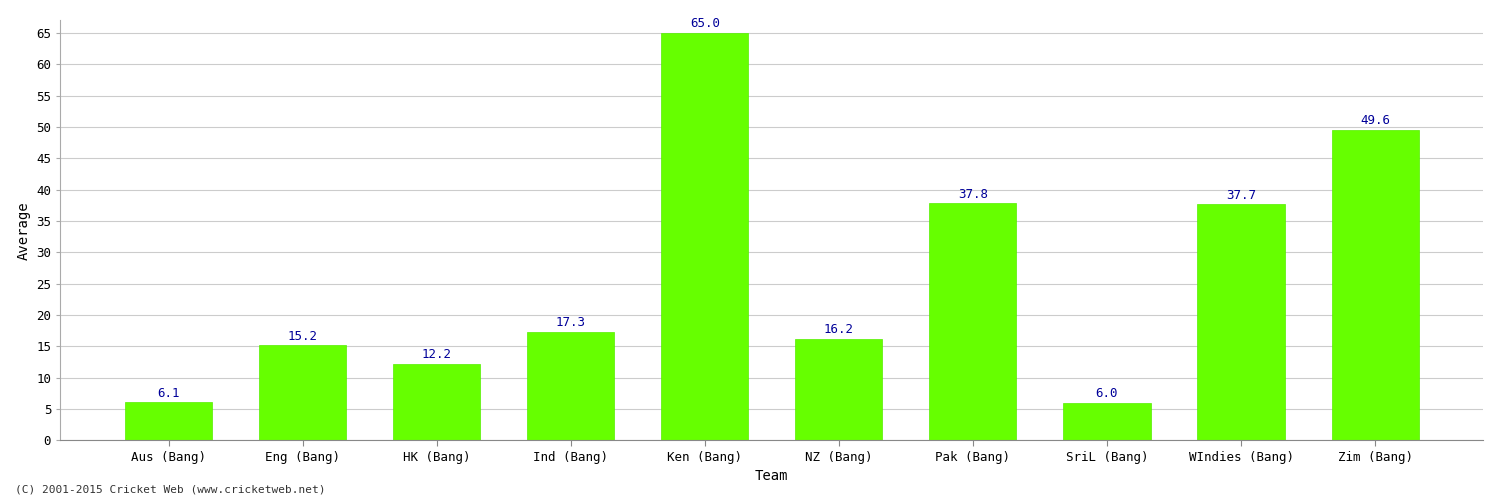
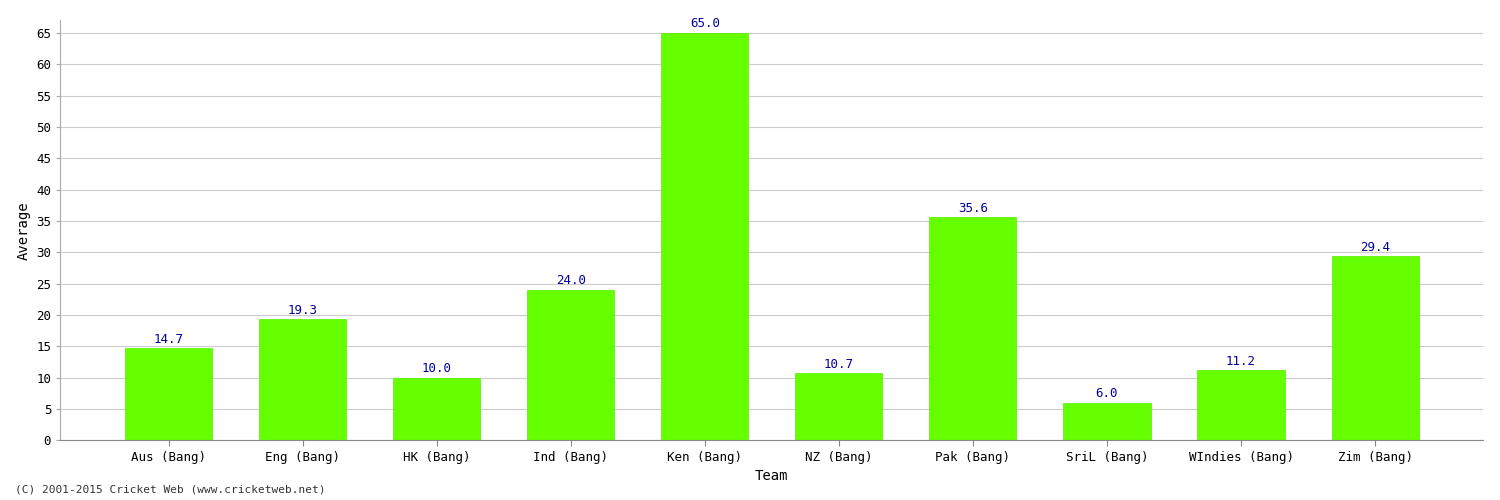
Aus (Bang): 6.1 -> 14.7
Eng (Bang): 15.2 -> 19.3
HK (Bang): 12.2 -> 10.0
Ind (Bang): 17.3 -> 24.0
NZ (Bang): 16.2 -> 10.7
Pak (Bang): 37.8 -> 35.6
WIndies (Bang): 37.7 -> 11.2
Zim (Bang): 49.6 -> 29.4
